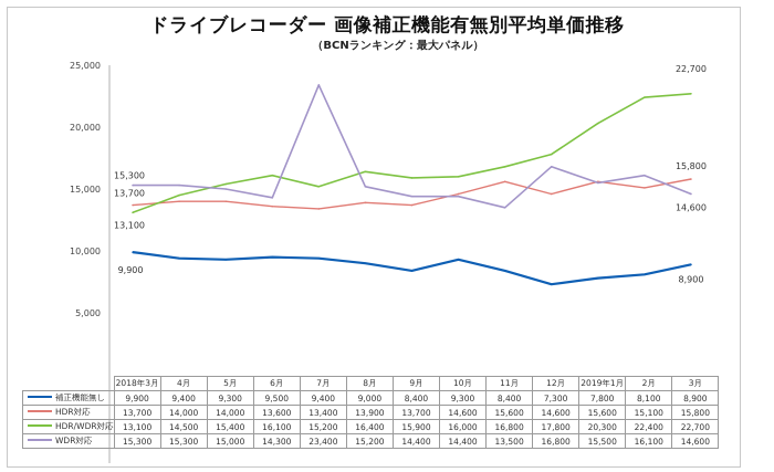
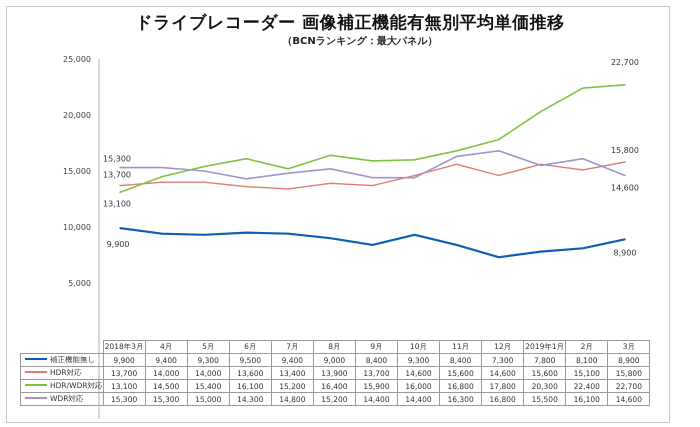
WDR対応/7月: 23,400 -> 14,800
WDR対応/11月: 13,500 -> 16,300
